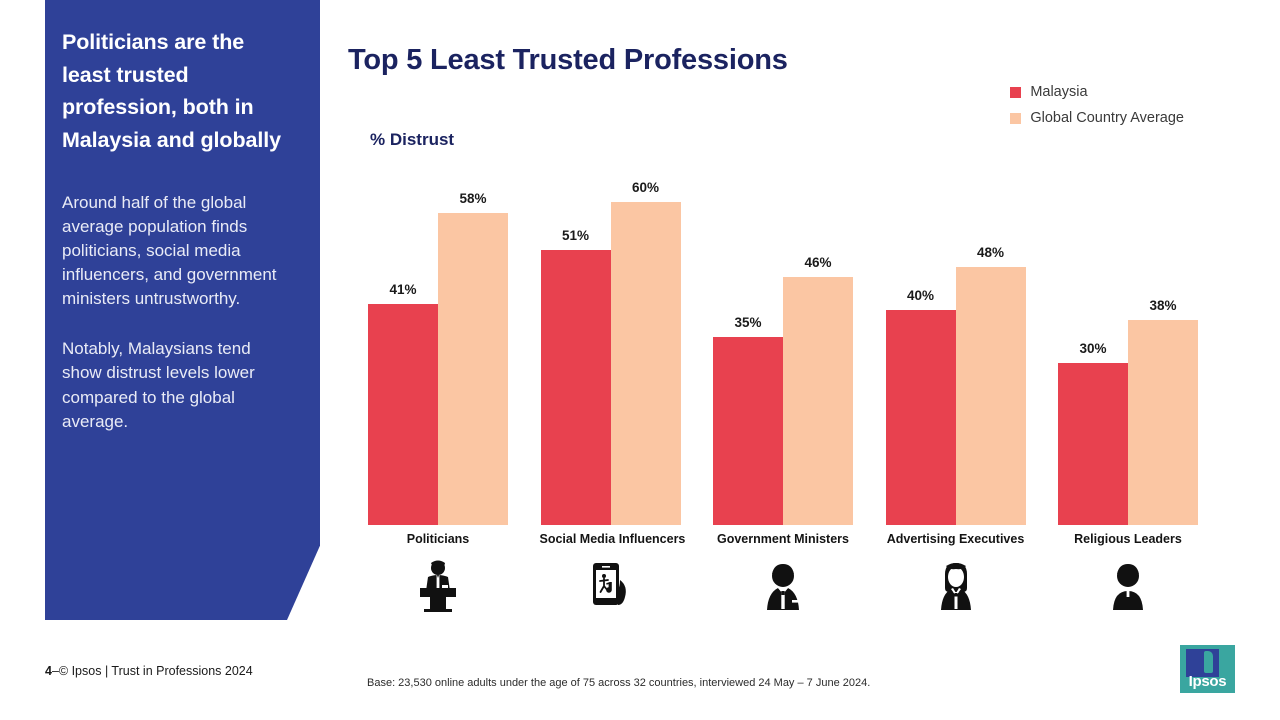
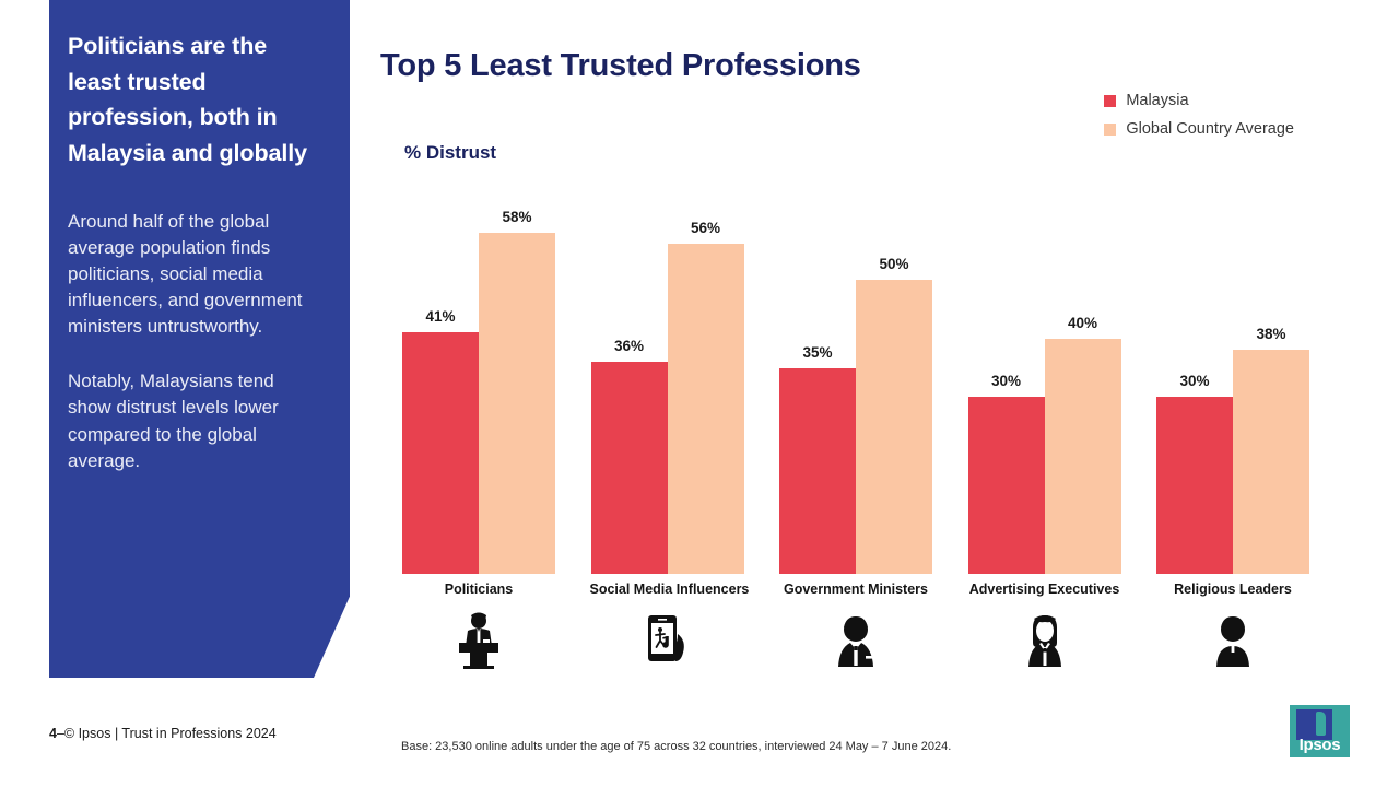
Malaysia/Social Media Influencers: 51% -> 36%
Global Country Average/Social Media Influencers: 60% -> 56%
Global Country Average/Government Ministers: 46% -> 50%
Malaysia/Advertising Executives: 40% -> 30%
Global Country Average/Advertising Executives: 48% -> 40%
